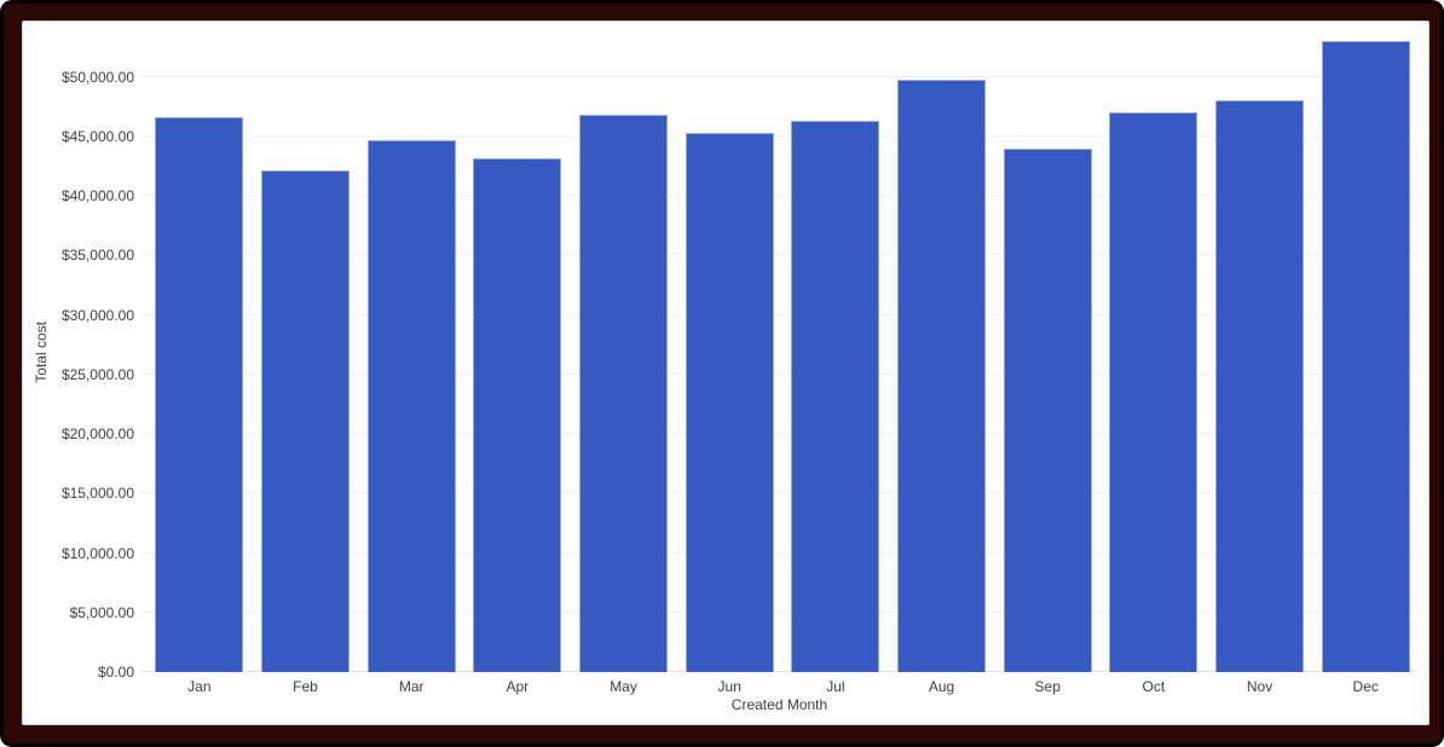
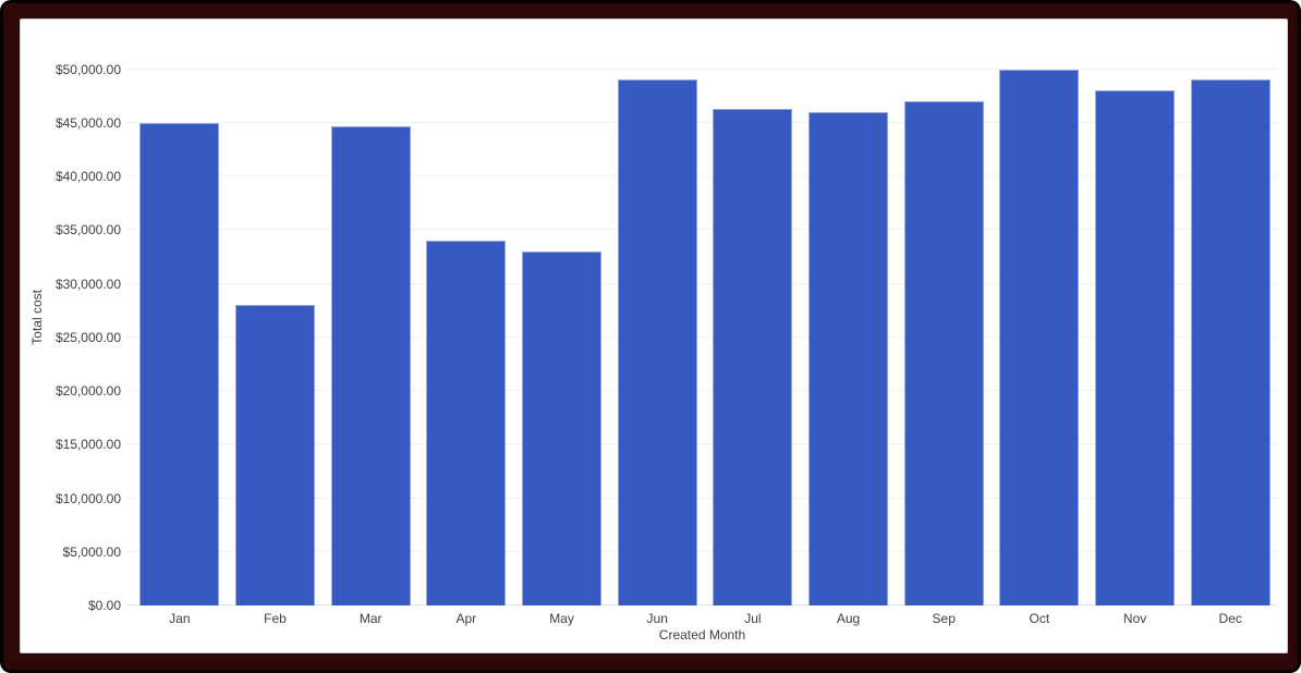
Jan: $47000 -> $45000
Feb: $42000 -> $28000
Apr: $43000 -> $34000
May: $47000 -> $33000
Jun: $45000 -> $49000
Aug: $50000 -> $46000
Sep: $44000 -> $47000
Oct: $47000 -> $50000
Dec: $53000 -> $49000
